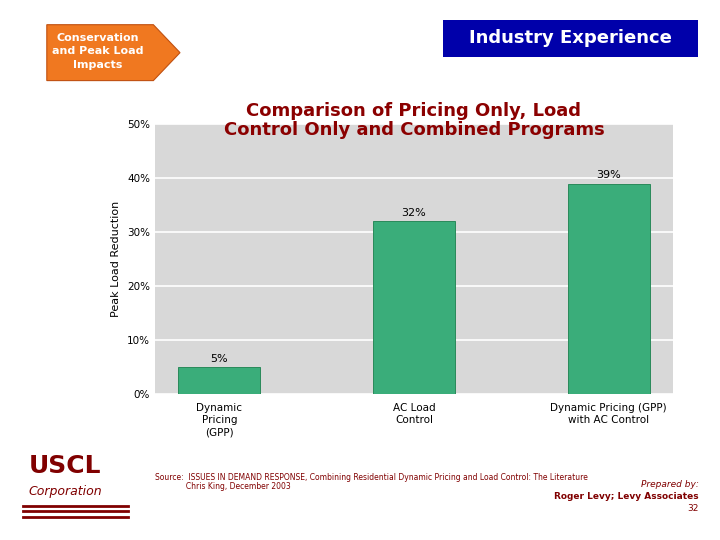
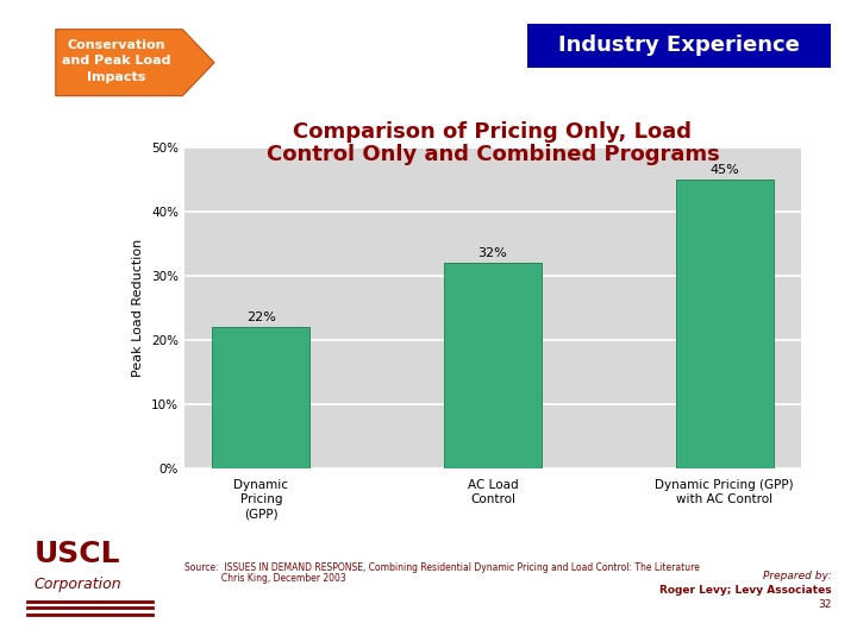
Dynamic Pricing (GPP): 5% -> 22%
Dynamic Pricing (GPP) with AC Control: 39% -> 45%
